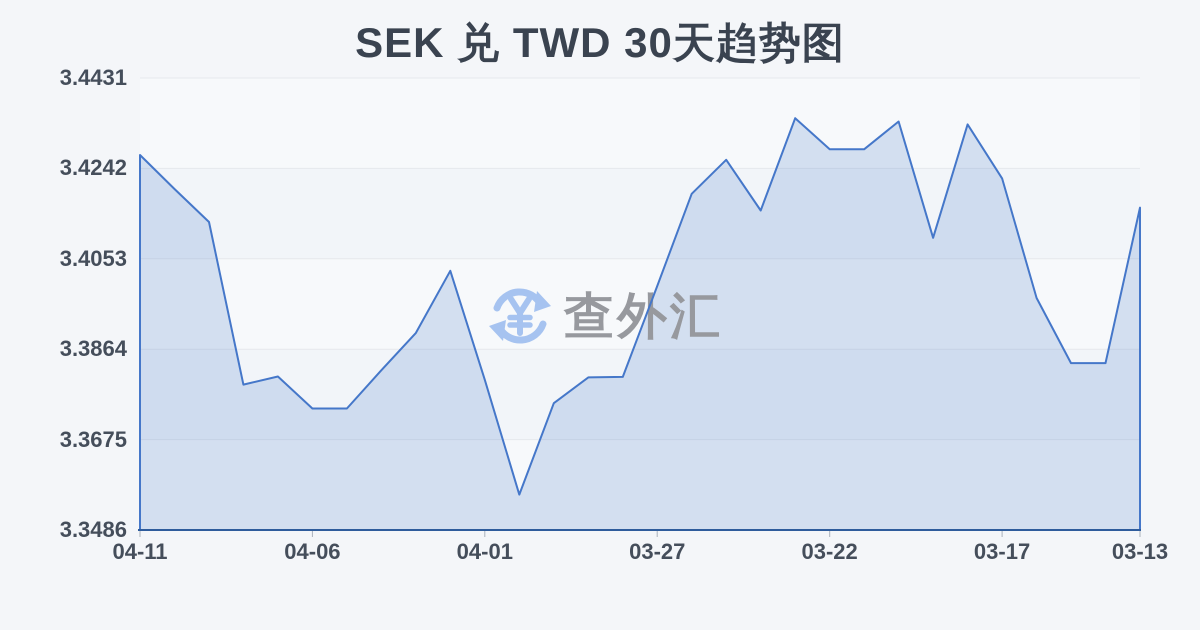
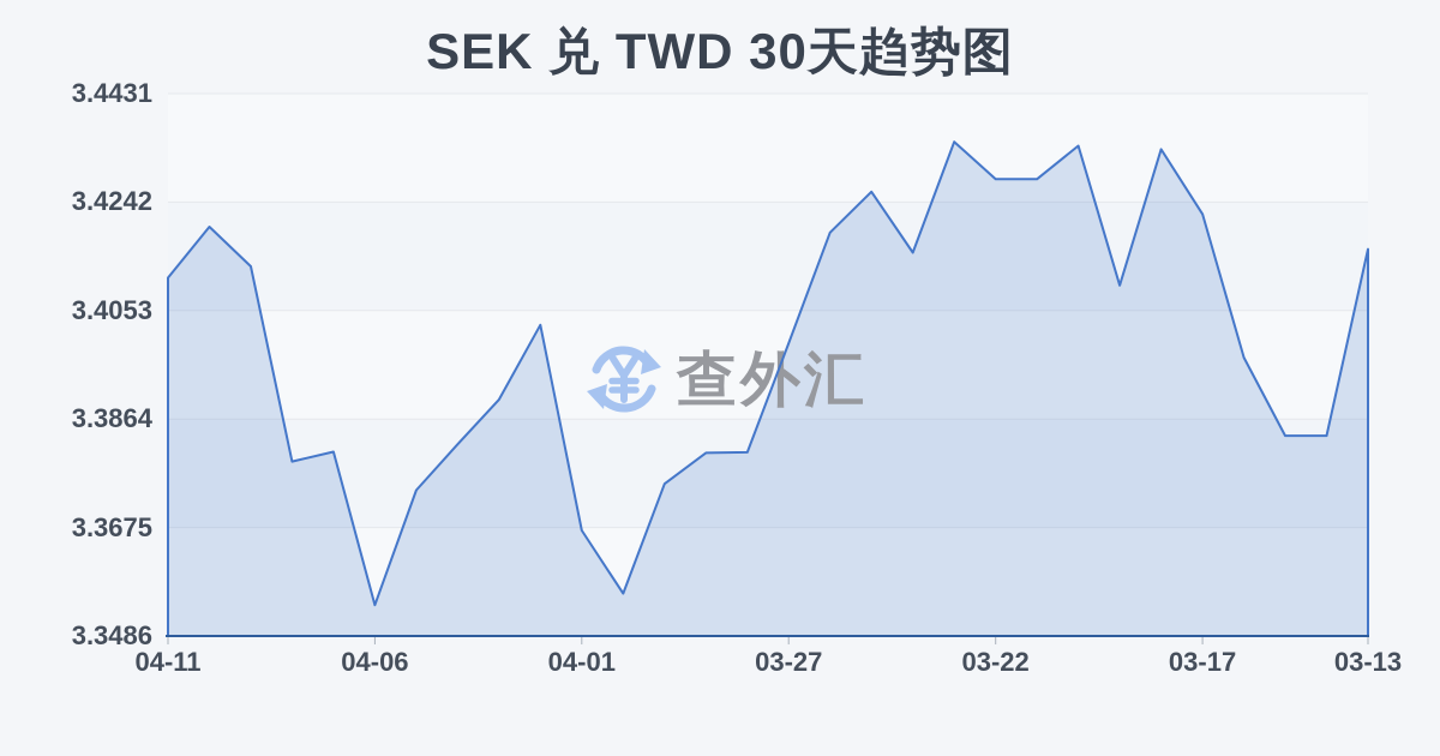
04-11: 3.427 -> 3.411
04-06: 3.374 -> 3.354
04-01: 3.380 -> 3.367
